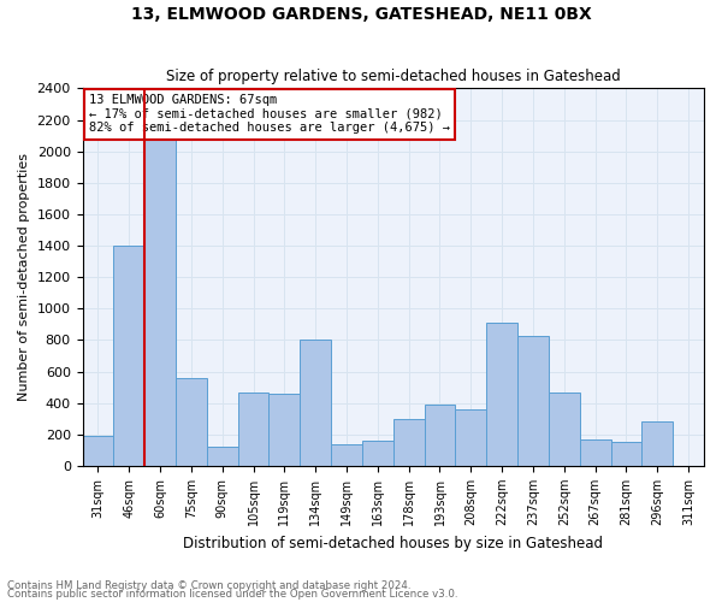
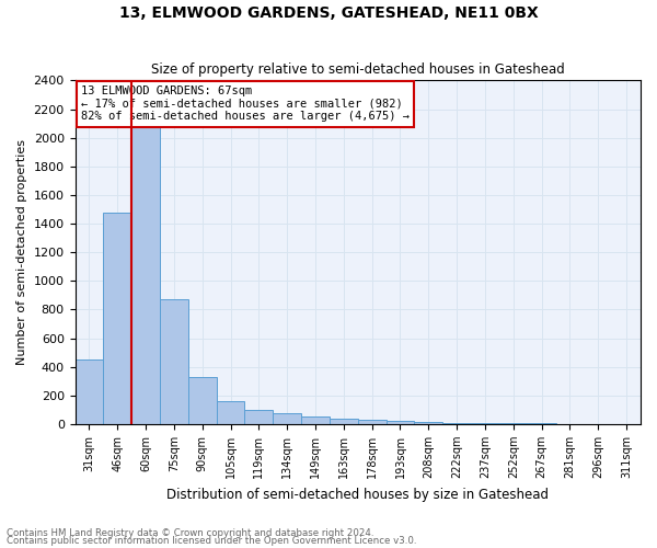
31sqm: 190 -> 450
46sqm: 1400 -> 1480
75sqm: 560 -> 870
90sqm: 120 -> 330
105sqm: 470 -> 160
119sqm: 460 -> 100
134sqm: 800 -> 80
149sqm: 140 -> 60
163sqm: 160 -> 40
178sqm: 300 -> 30
193sqm: 390 -> 20
208sqm: 360 -> 20
222sqm: 910 -> 10
237sqm: 830 -> 10
252sqm: 470 -> 10
267sqm: 170 -> 0
281sqm: 150 -> 0
296sqm: 280 -> 0
